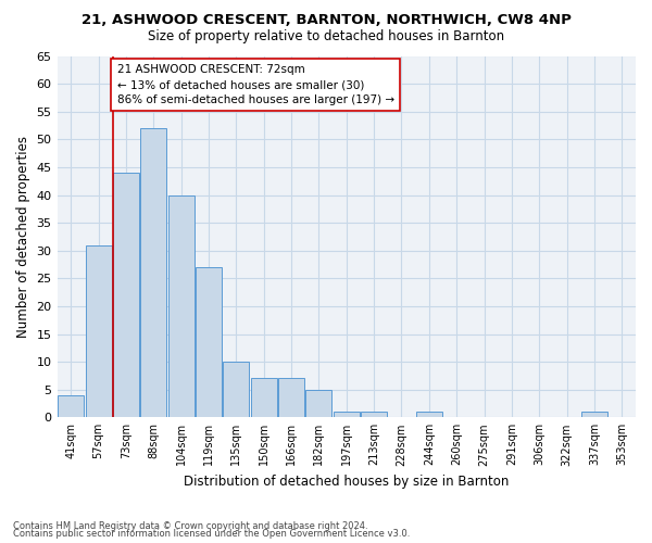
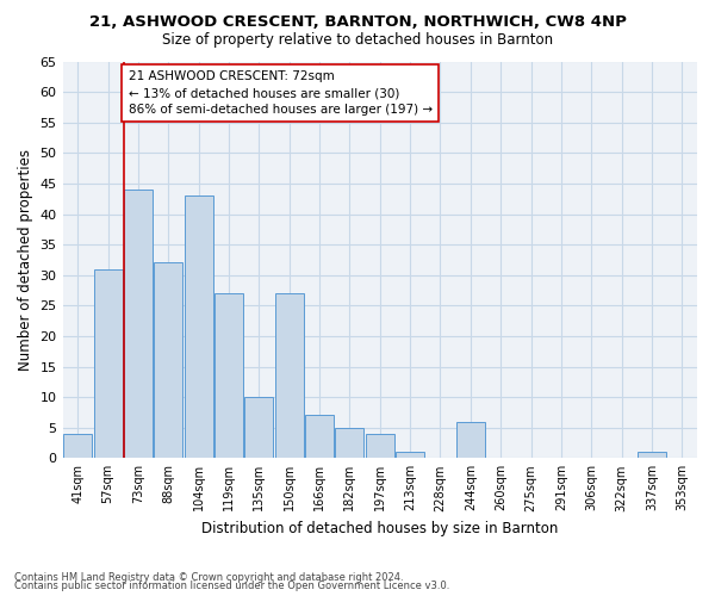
88sqm: 52 -> 32
104sqm: 40 -> 43
150sqm: 7 -> 27
197sqm: 1 -> 4
244sqm: 1 -> 6
